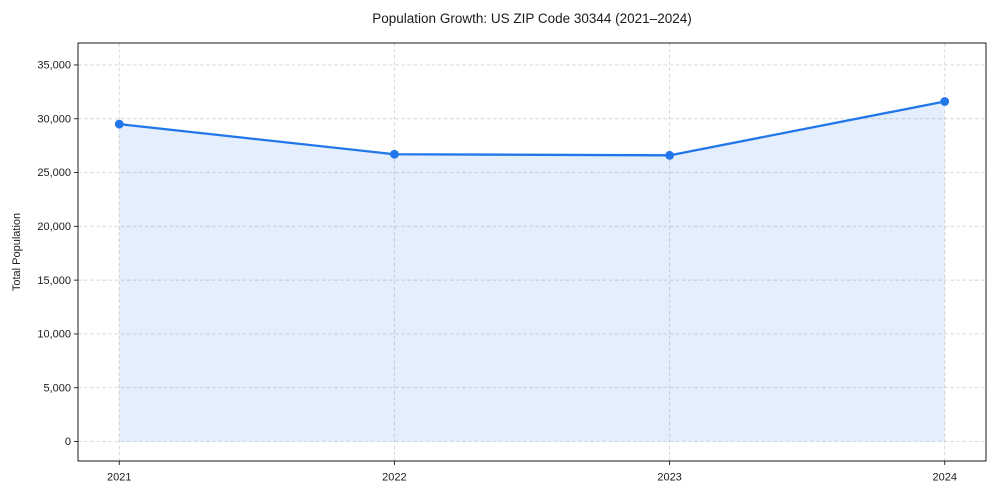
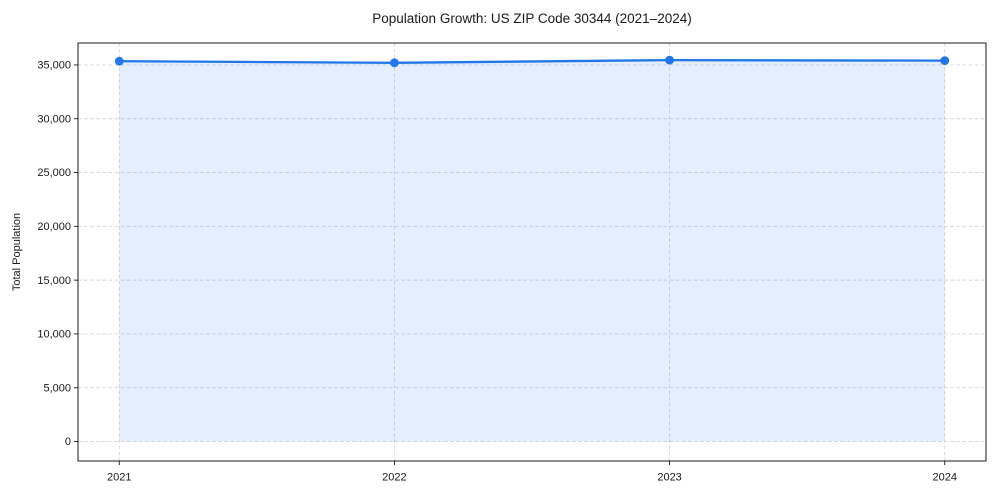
2021: 29500 -> 35400
2022: 26700 -> 35200
2023: 26600 -> 35400
2024: 31600 -> 35400
